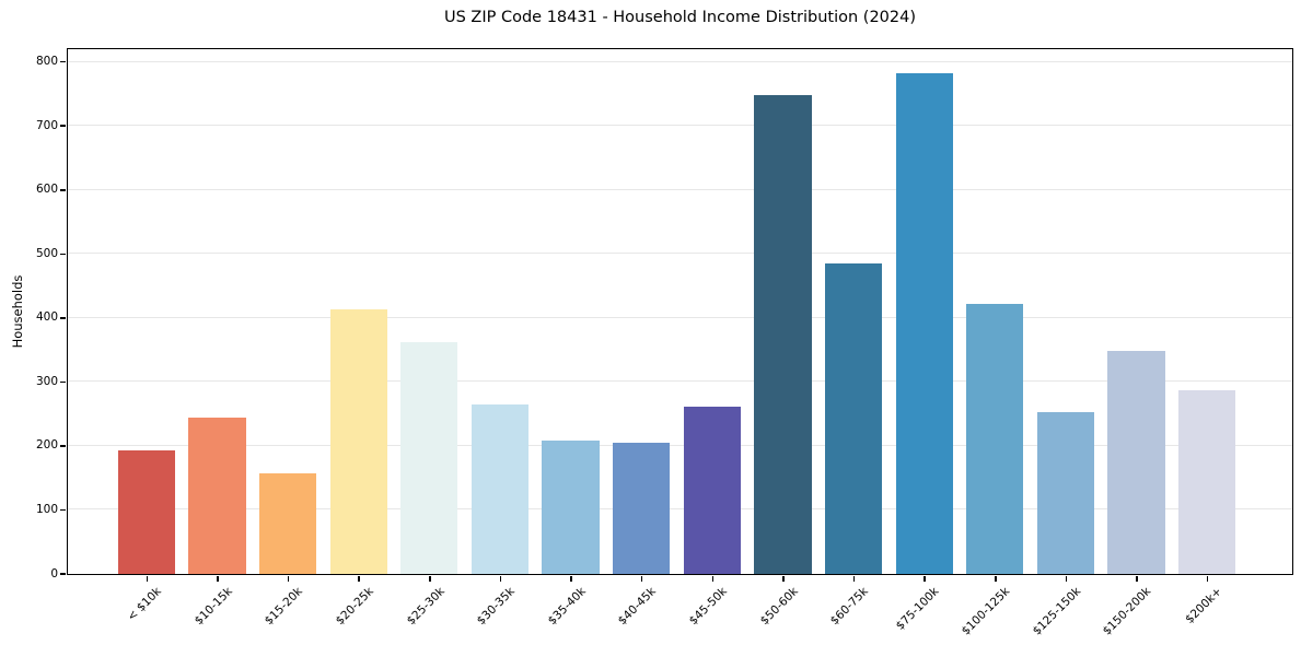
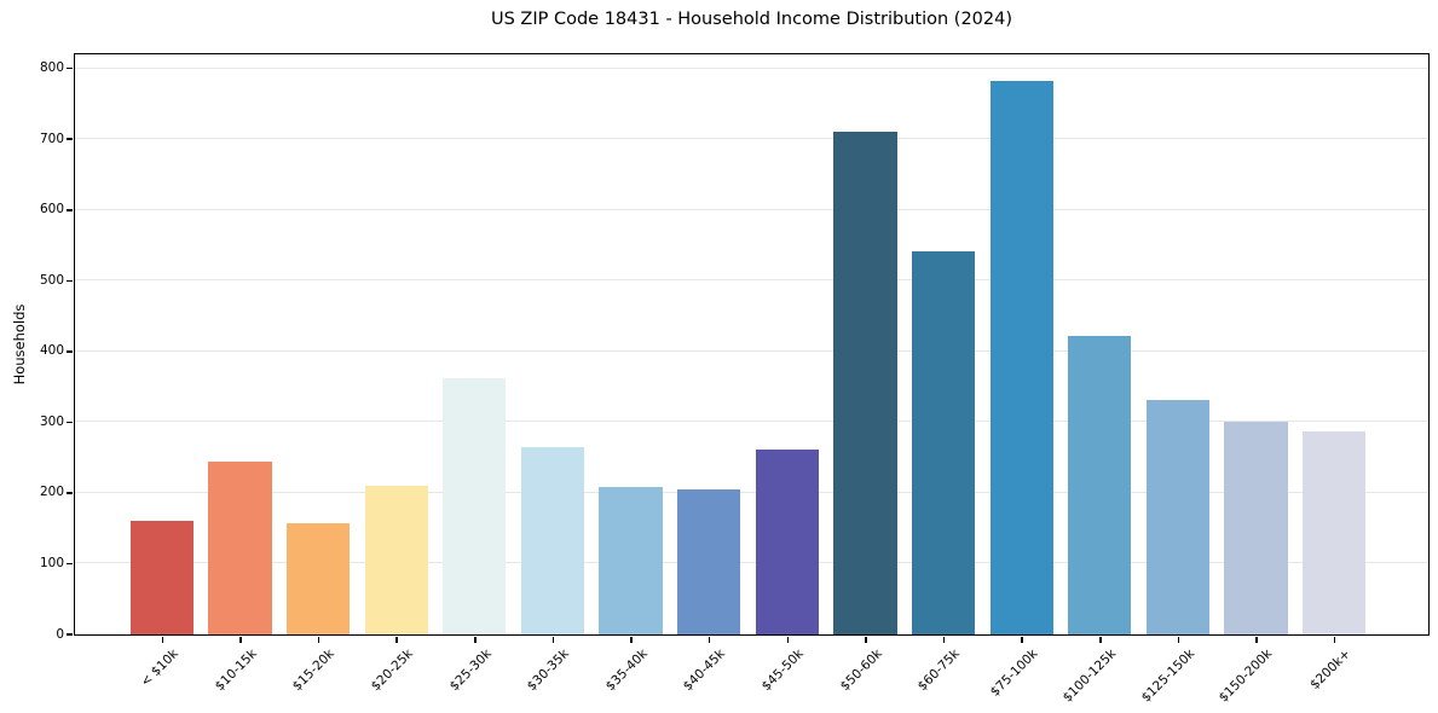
< $10k: 190 -> 160
$20-25k: 410 -> 210
$50-60k: 750 -> 710
$60-75k: 480 -> 540
$125-150k: 250 -> 330
$150-200k: 350 -> 300
